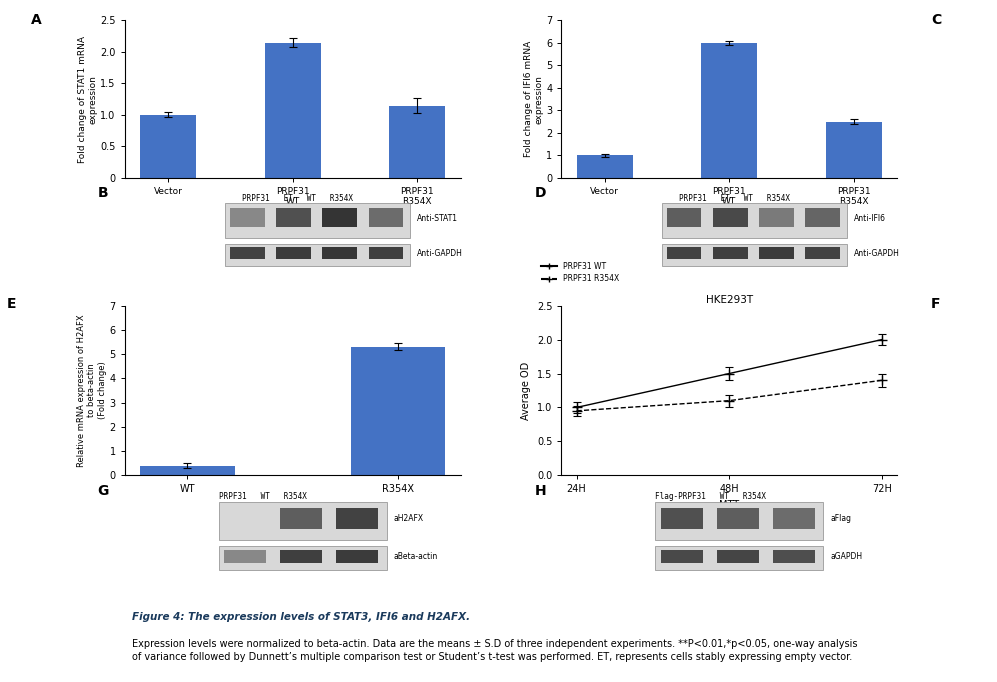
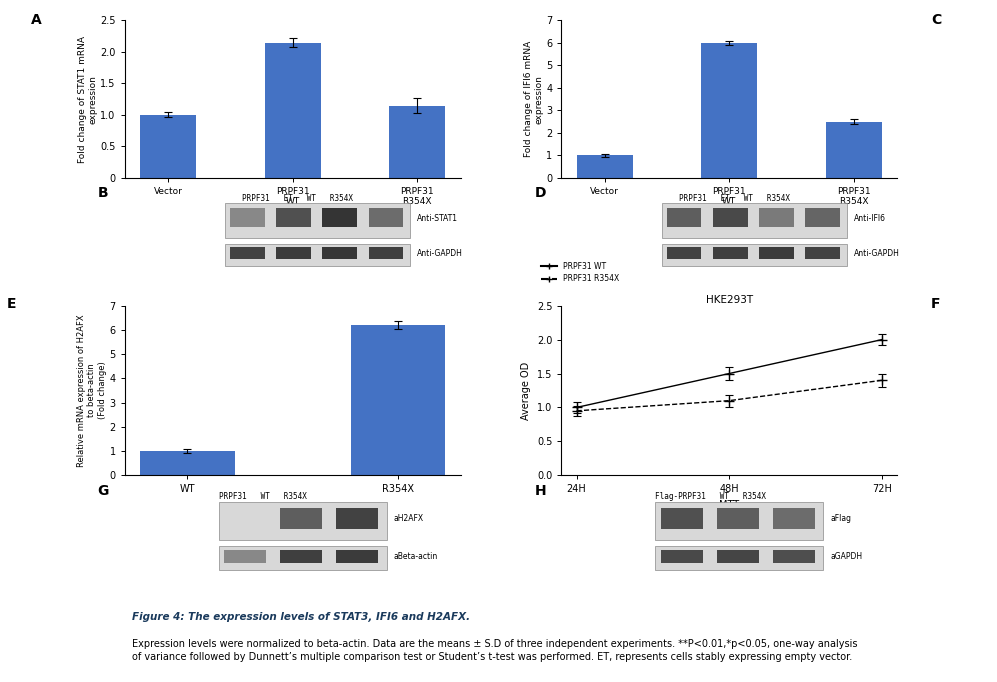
WT: 0.4 -> 1.0
R354X: 5.3 -> 6.2
